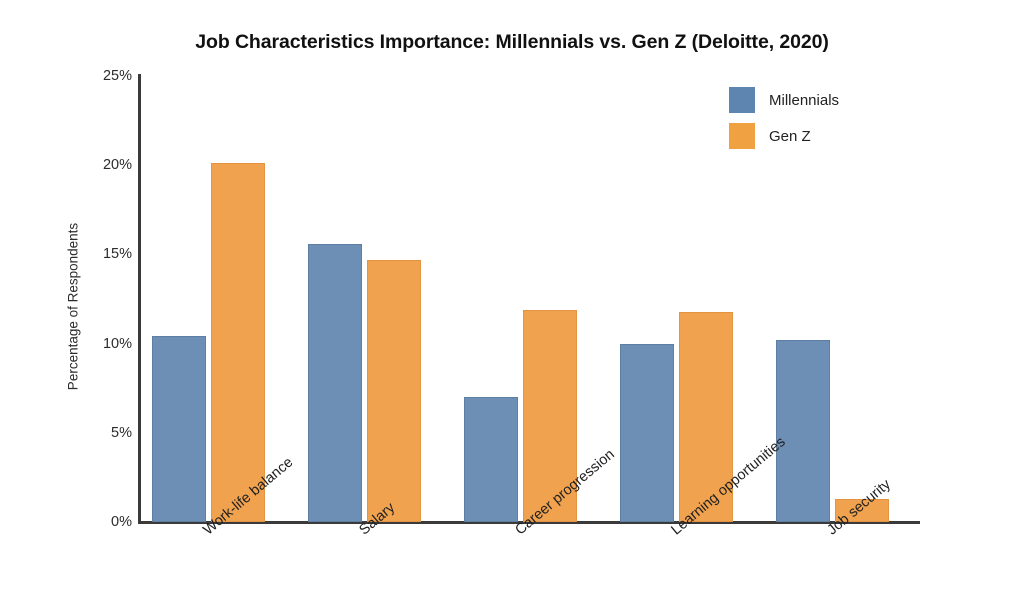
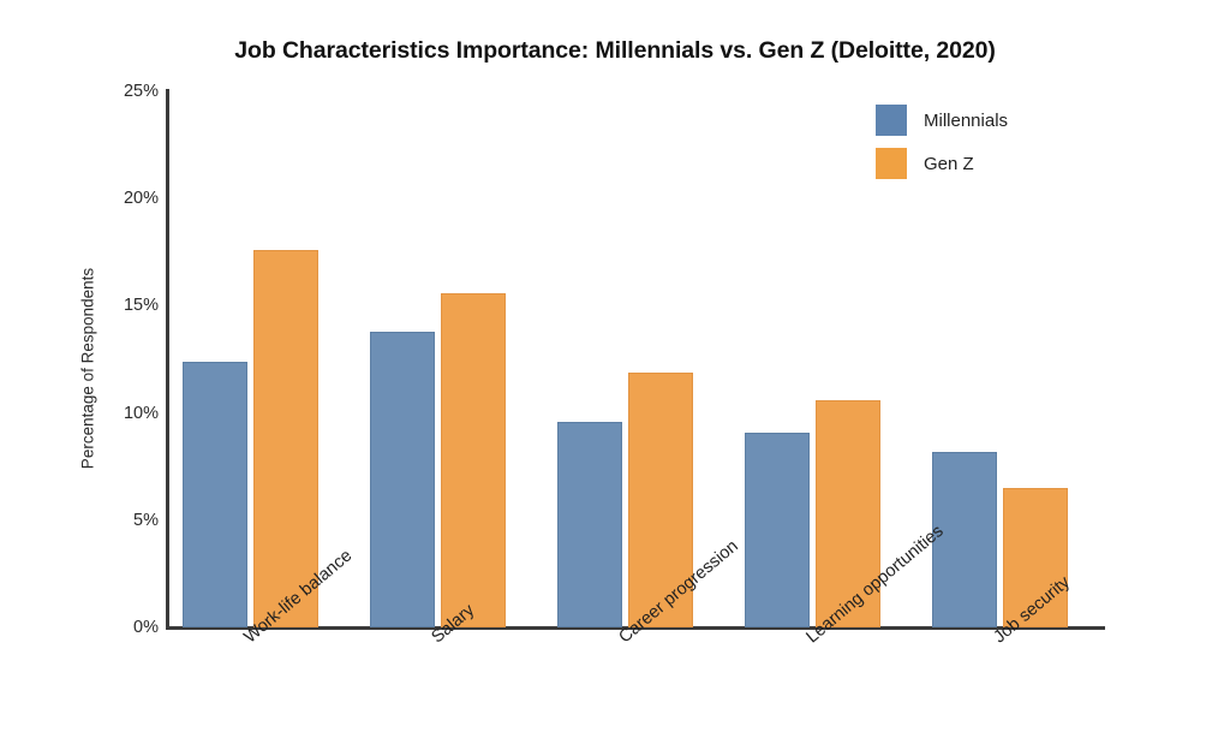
Millennials/Work-life balance: 10.4% -> 12.4%
Gen Z/Work-life balance: 20.1% -> 17.6%
Millennials/Salary: 15.6% -> 13.8%
Gen Z/Salary: 14.7% -> 15.6%
Millennials/Career progression: 7.0% -> 9.6%
Millennials/Learning opportunities: 10.0% -> 9.1%
Gen Z/Learning opportunities: 11.8% -> 10.6%
Millennials/Job security: 10.2% -> 8.2%
Gen Z/Job security: 1.3% -> 6.5%
